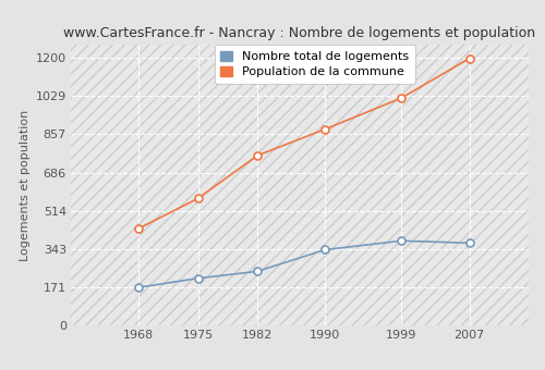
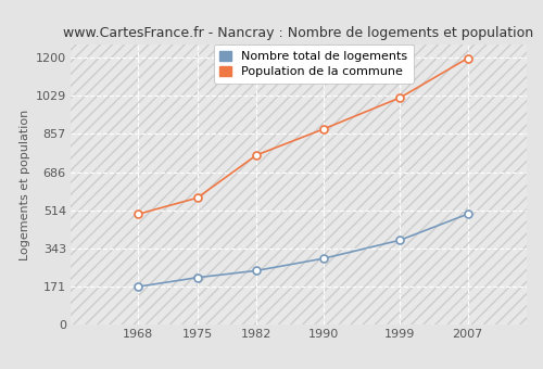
Population de la commune/1968: 435 -> 497
Nombre total de logements/1990: 340 -> 298
Nombre total de logements/2007: 370 -> 497
